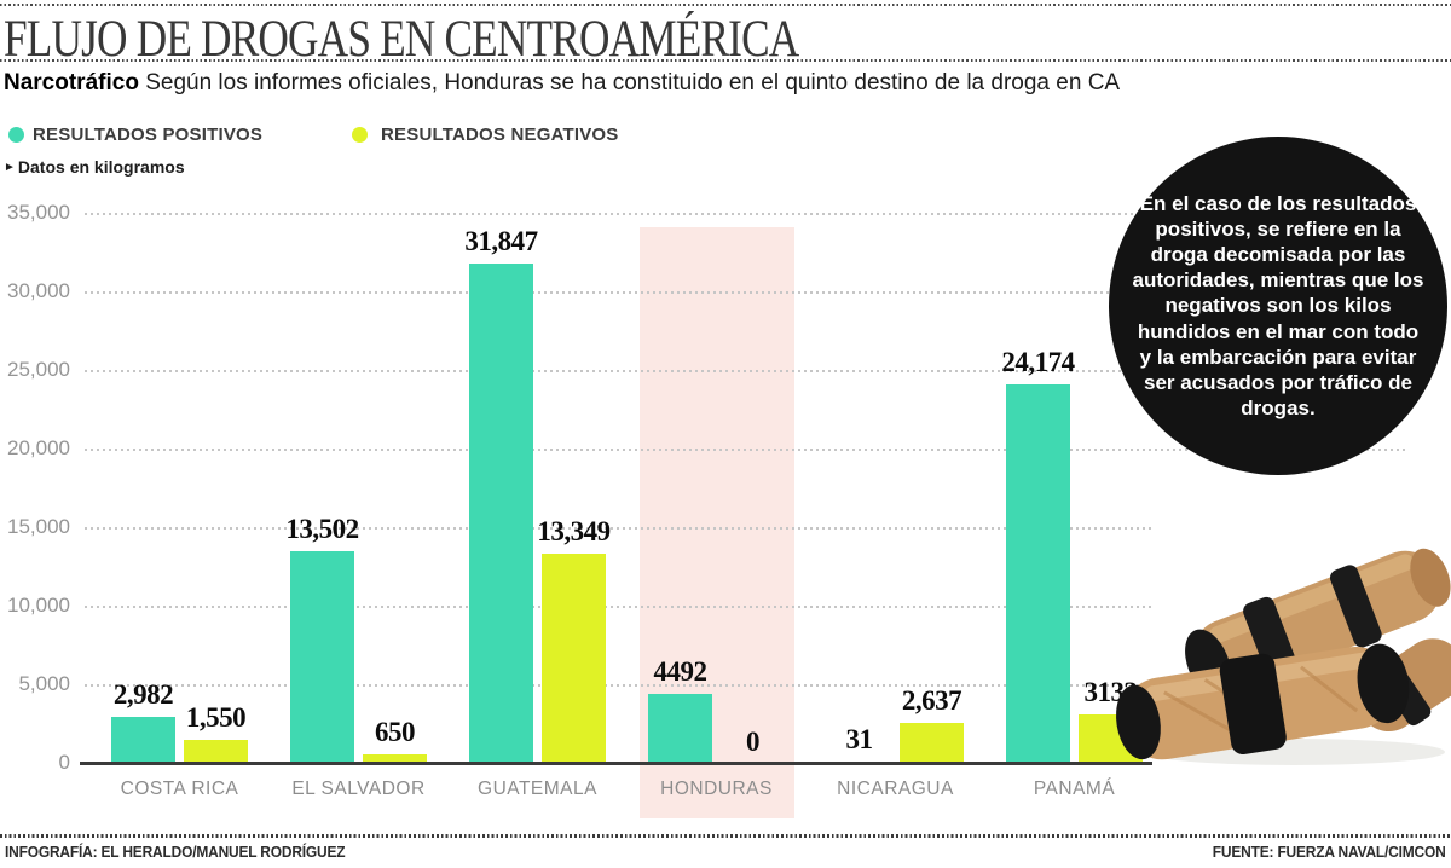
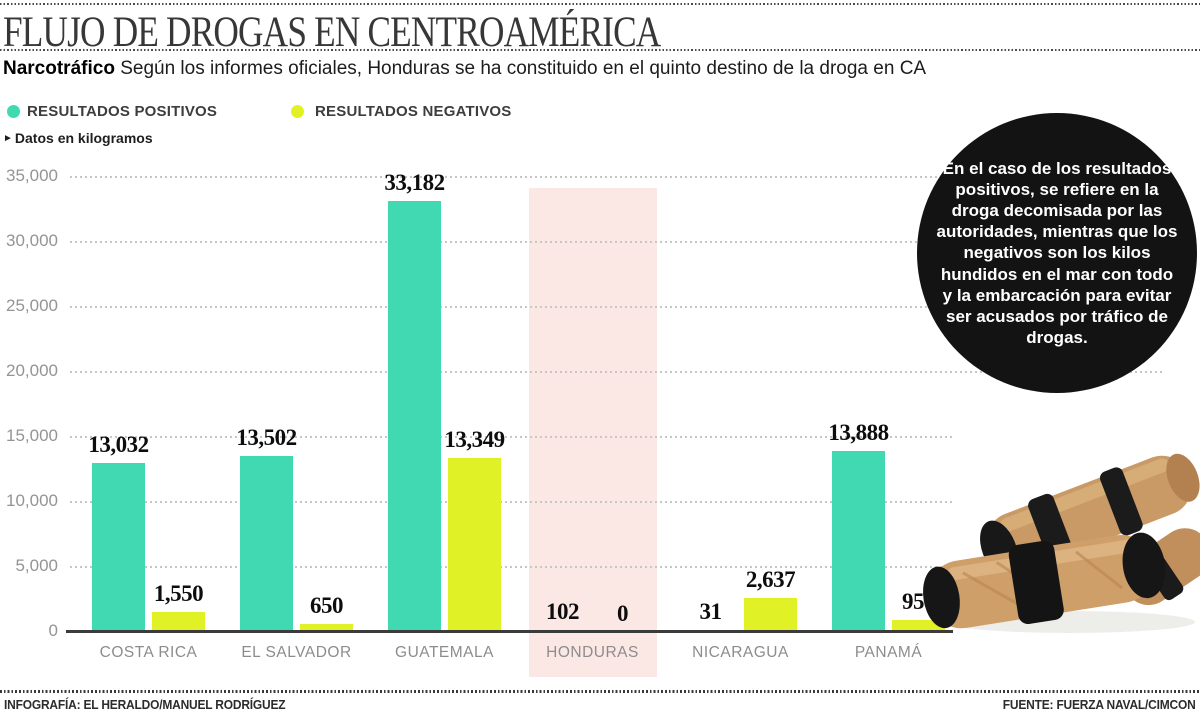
RESULTADOS POSITIVOS/COSTA RICA: 2,982 -> 13,032
RESULTADOS POSITIVOS/GUATEMALA: 31,847 -> 33,182
RESULTADOS POSITIVOS/HONDURAS: 4492 -> 102
RESULTADOS POSITIVOS/PANAMÁ: 24,174 -> 13,888
RESULTADOS NEGATIVOS/PANAMÁ: 3133 -> 950
